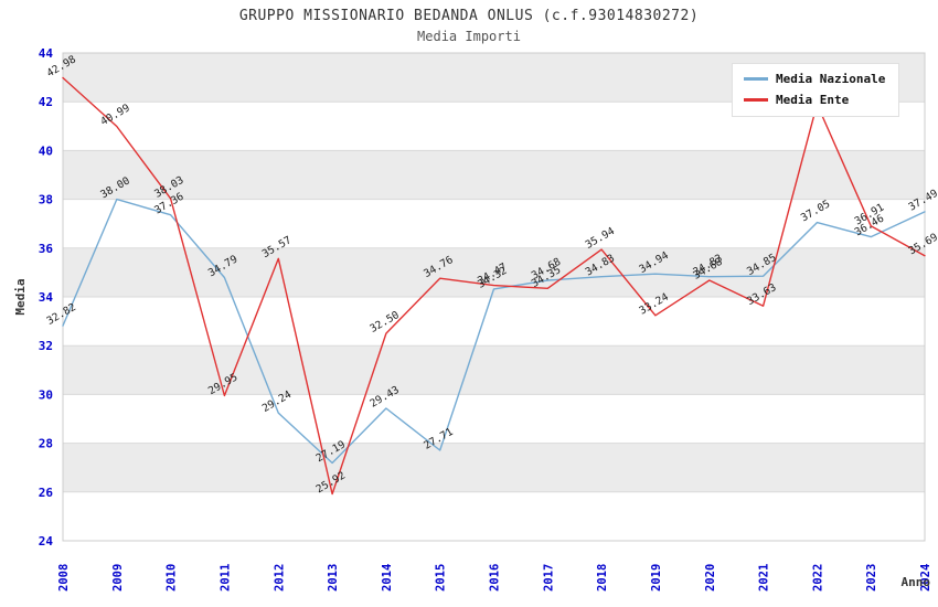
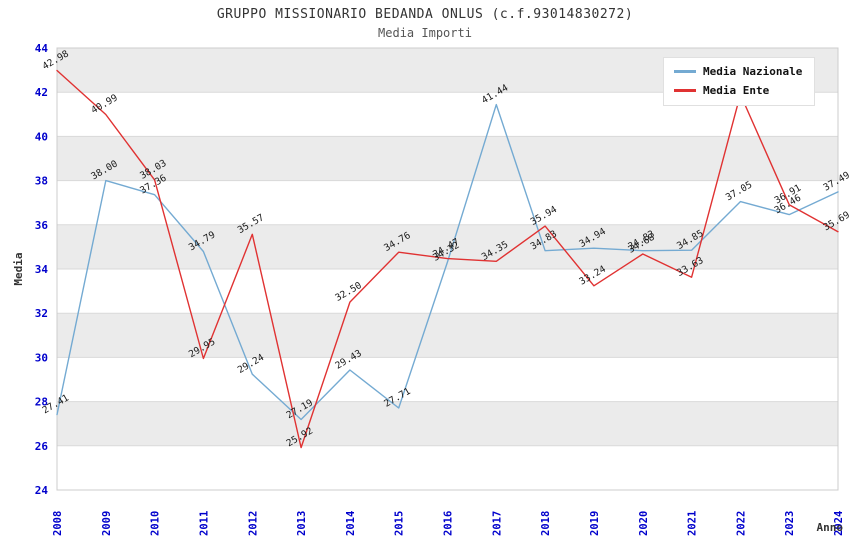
Media Nazionale/2008: 32.82 -> 27.41
Media Nazionale/2017: 34.68 -> 41.44
